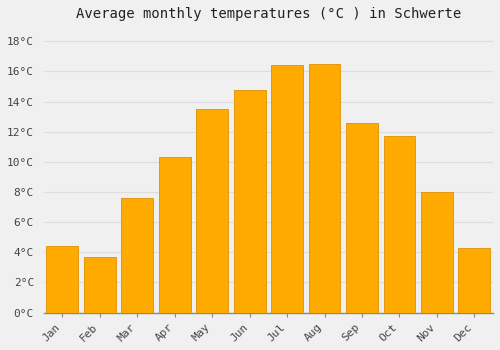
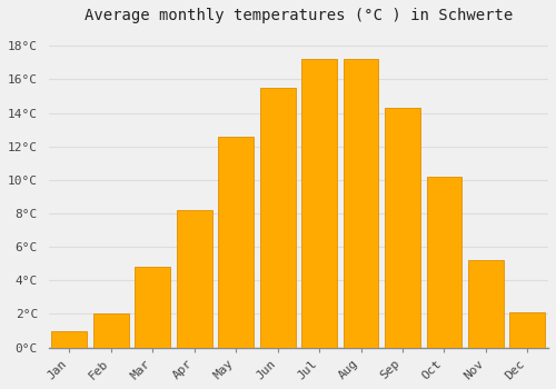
Jan: 4.4°C -> 1.0°C
Feb: 3.7°C -> 2.0°C
Mar: 7.6°C -> 4.8°C
Apr: 10.3°C -> 8.2°C
May: 13.5°C -> 12.6°C
Jun: 14.8°C -> 15.5°C
Jul: 16.4°C -> 17.2°C
Aug: 16.5°C -> 17.2°C
Sep: 12.6°C -> 14.3°C
Oct: 11.7°C -> 10.2°C
Nov: 8.0°C -> 5.2°C
Dec: 4.3°C -> 2.1°C
